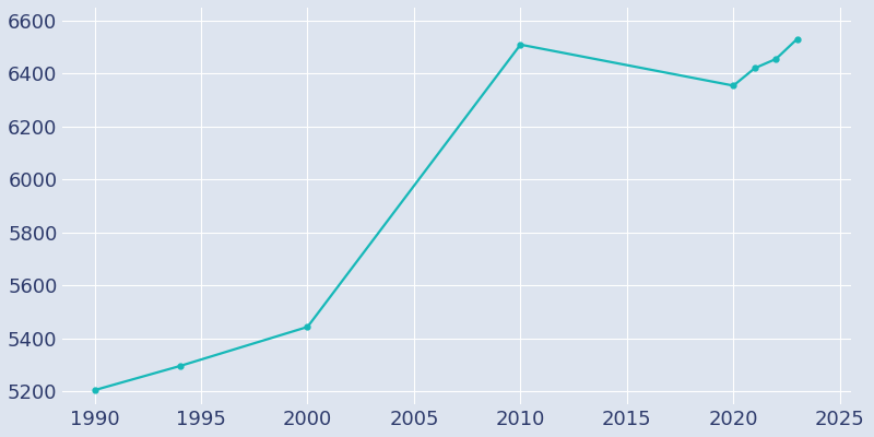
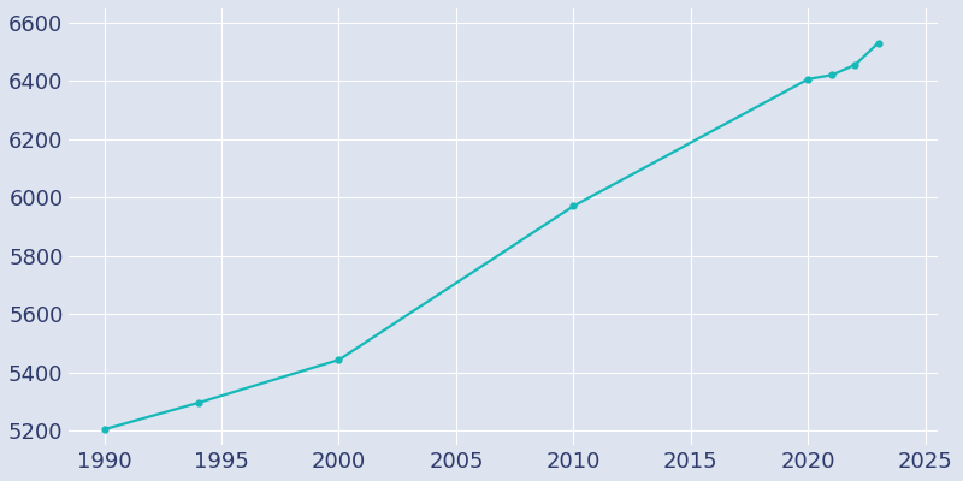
2010: 6510 -> 5971
2020: 6355 -> 6407
